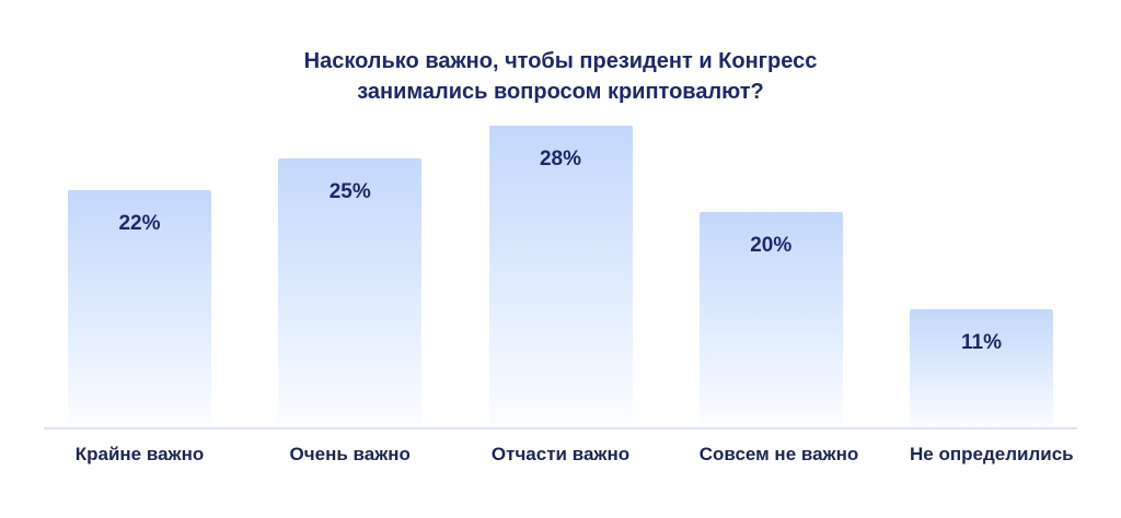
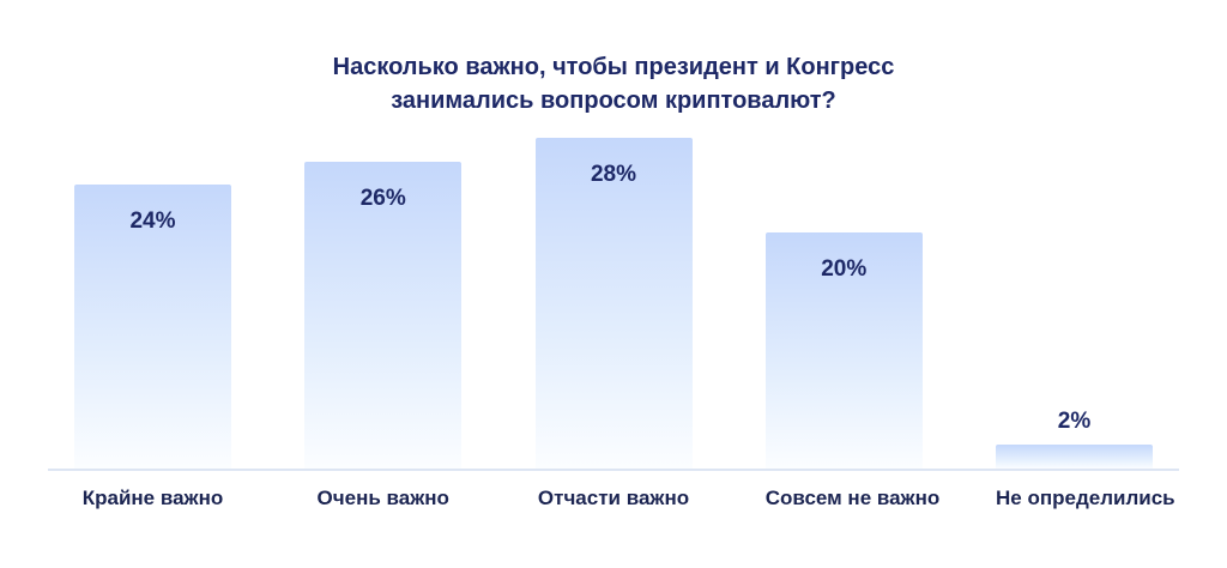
Крайне важно: 22% -> 24%
Очень важно: 25% -> 26%
Не определились: 11% -> 2%
